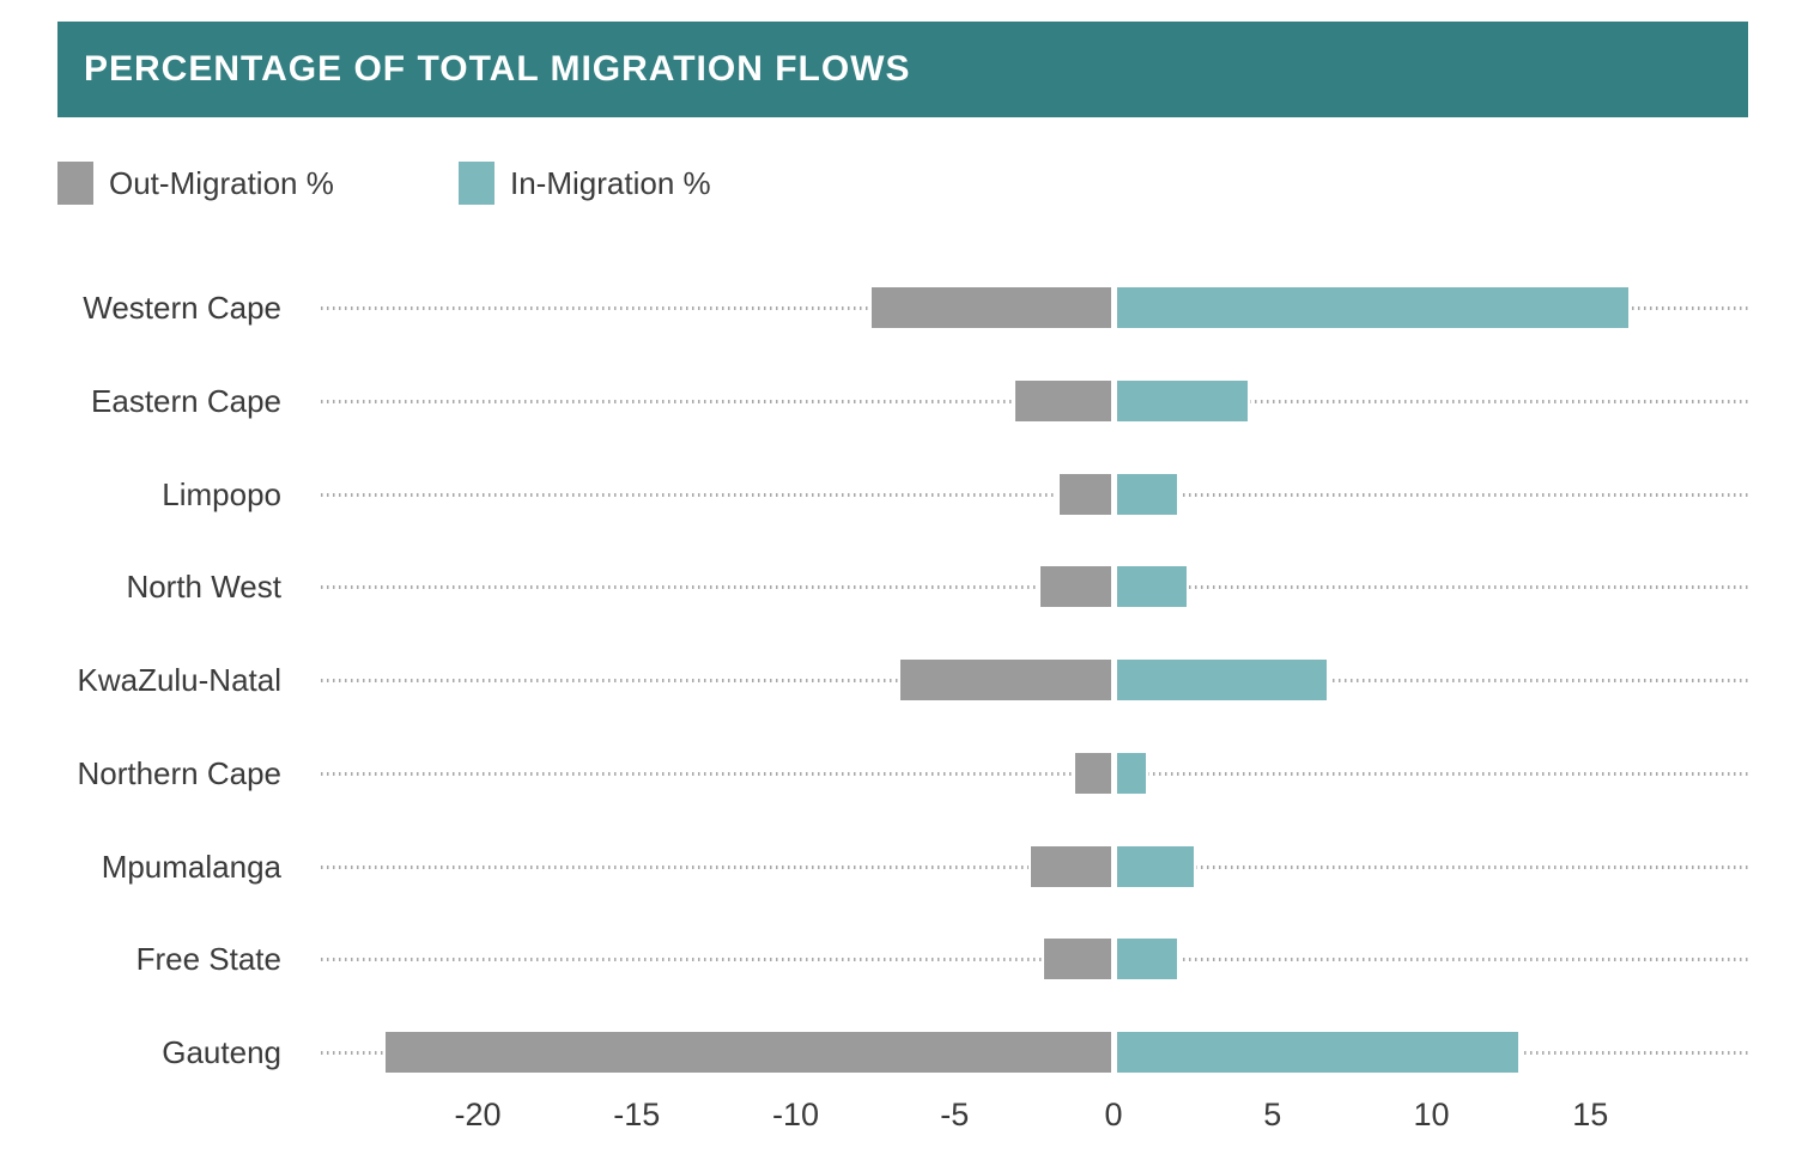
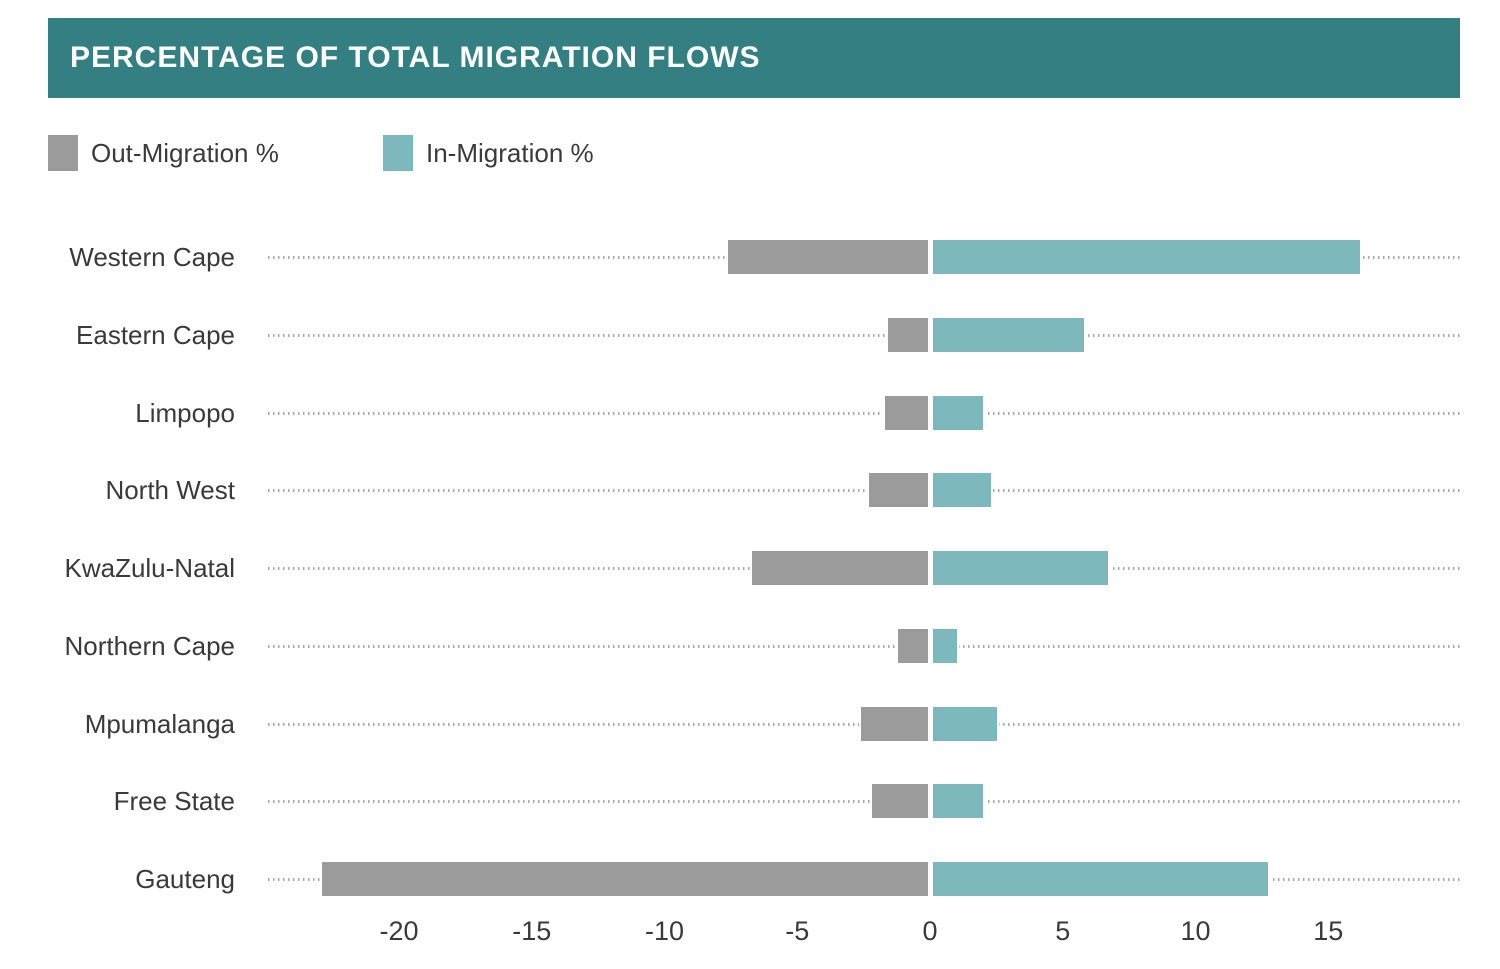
Out-Migration %/Eastern Cape: -3.1 -> -1.6
In-Migration %/Eastern Cape: 4.1 -> 5.7
